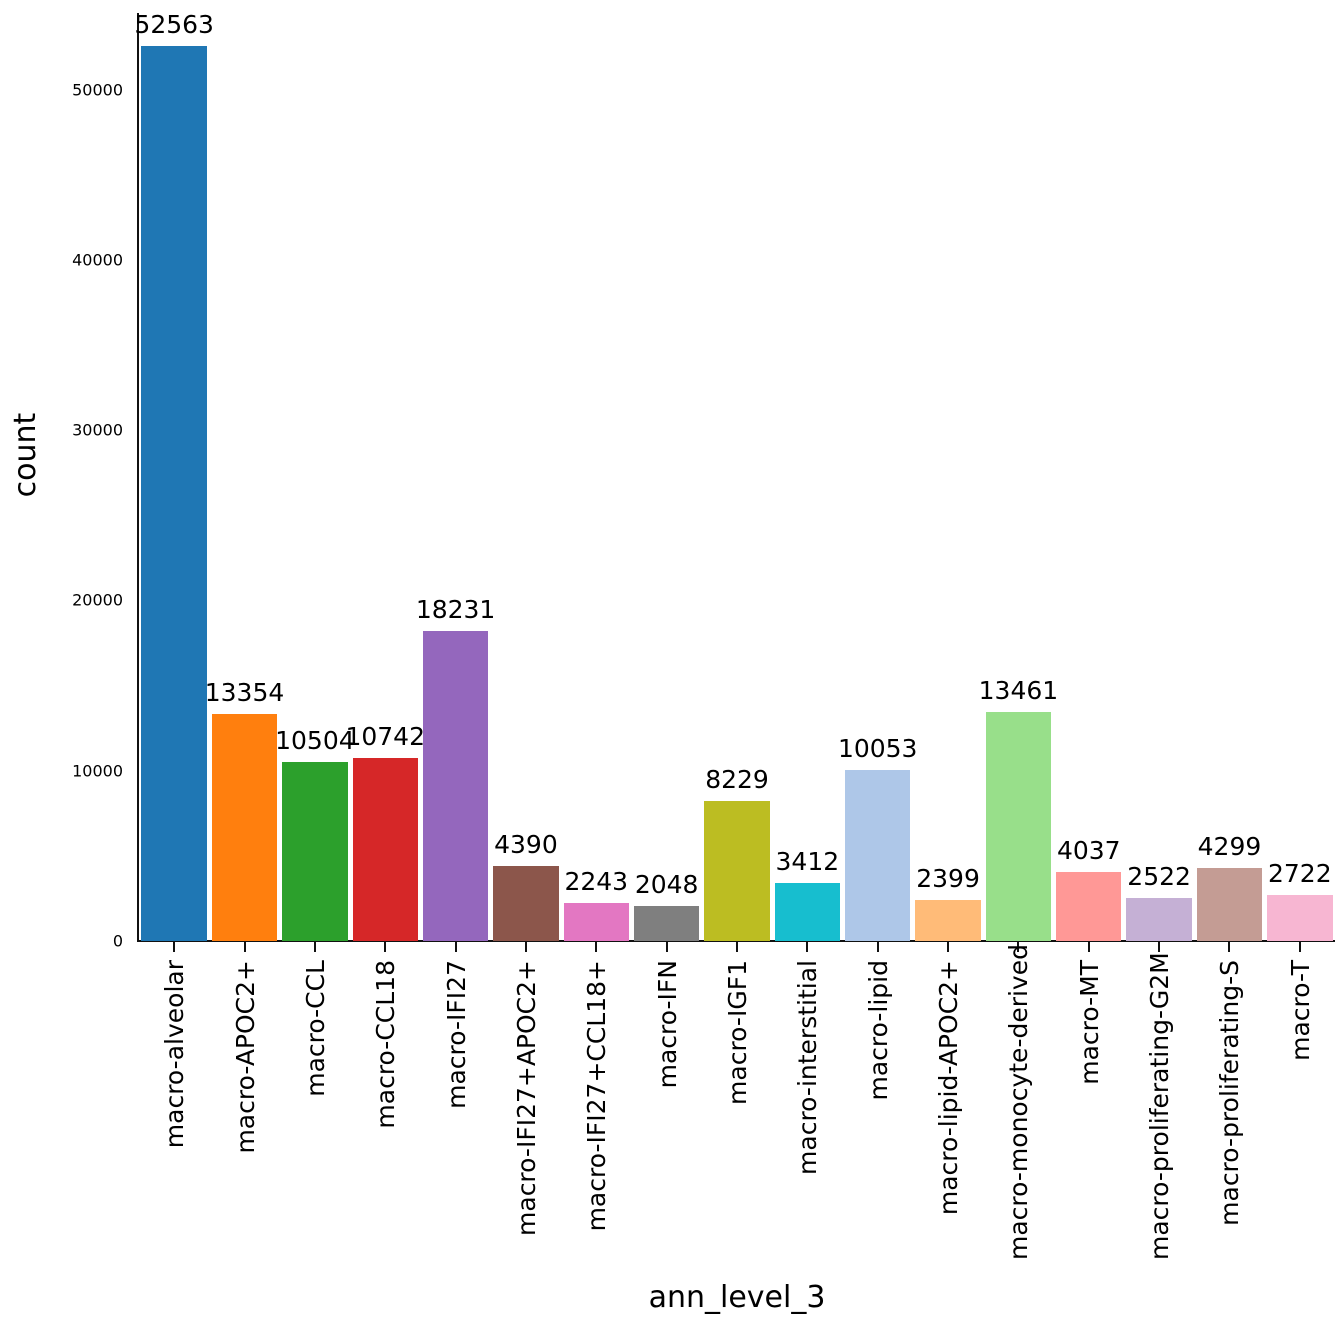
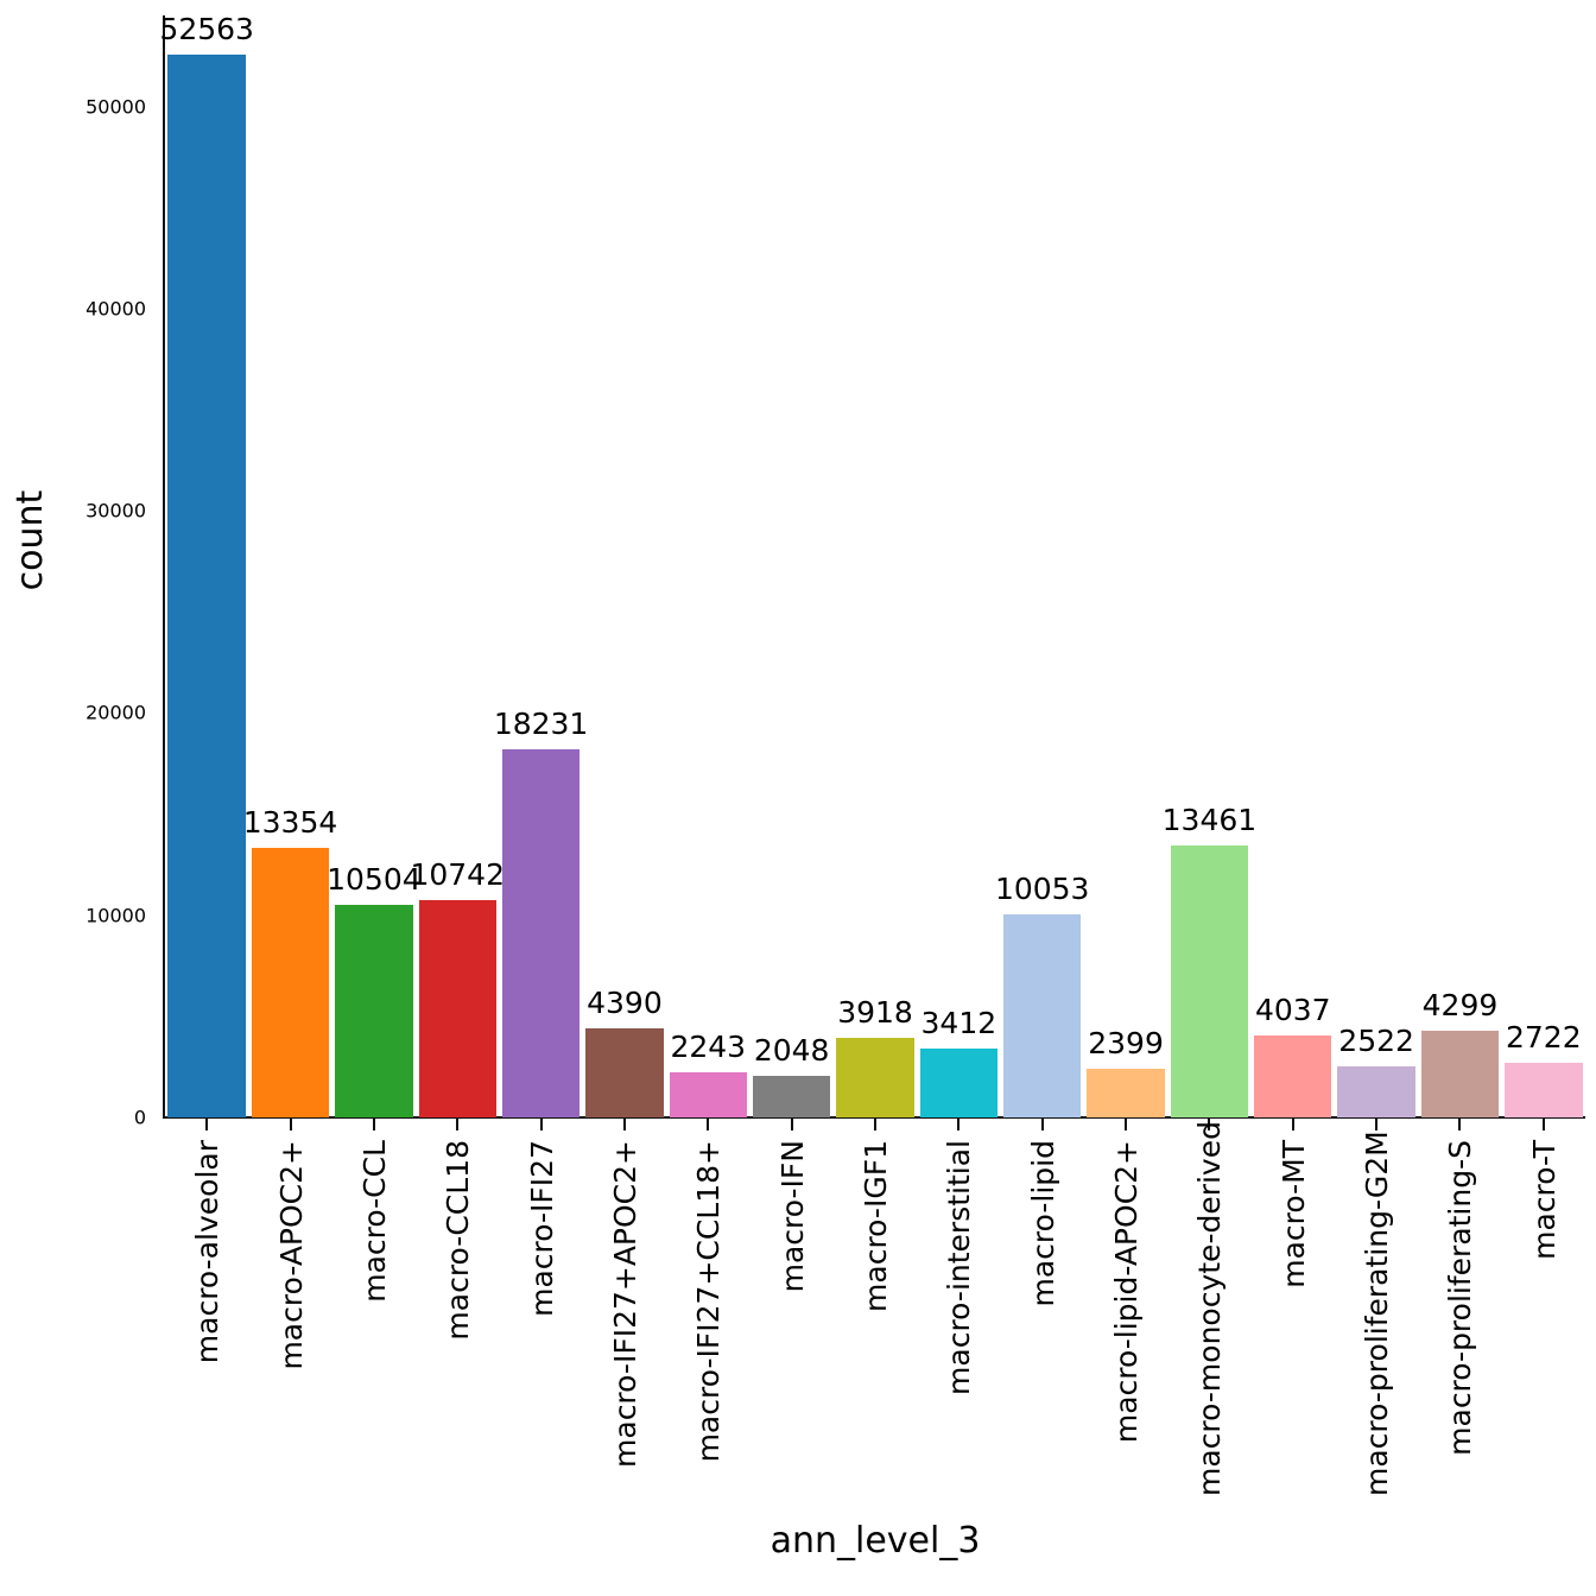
macro-IGF1: 8229 -> 3918
